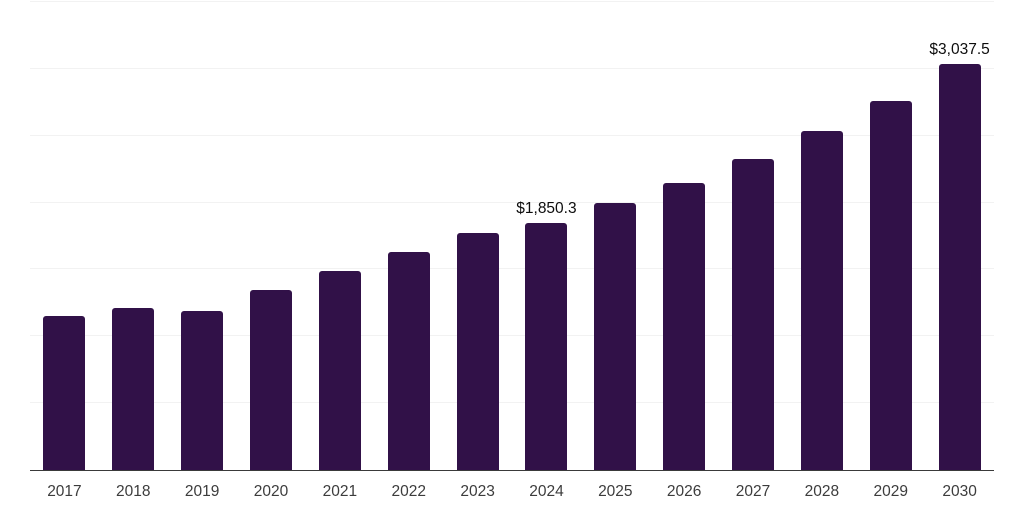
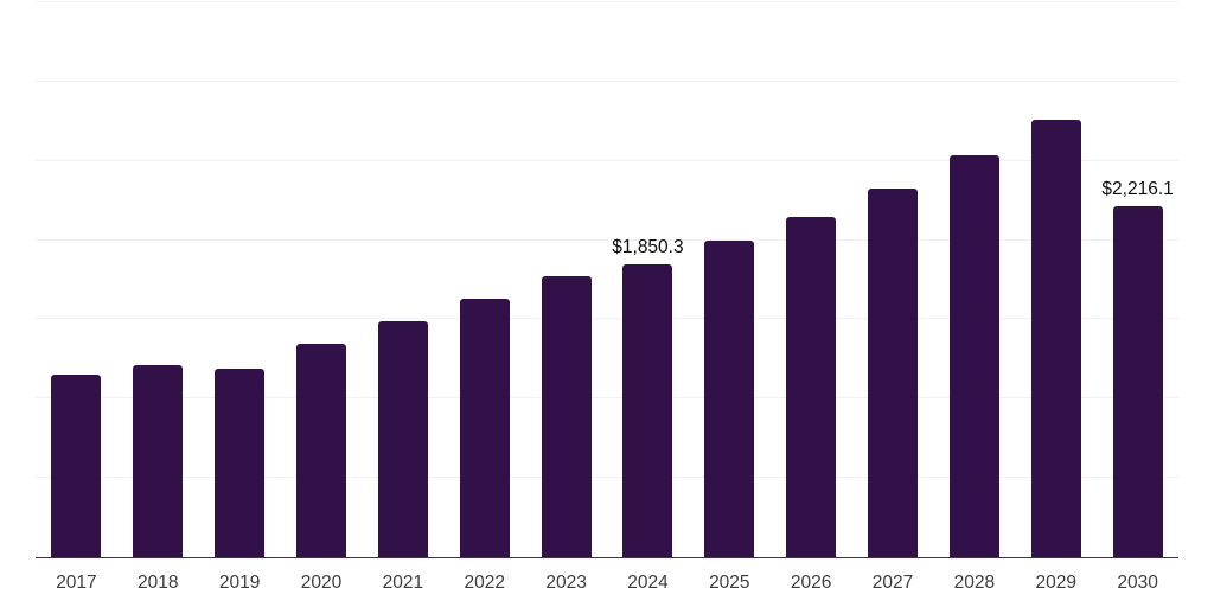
2030: $3,037.5 -> $2,216.1
